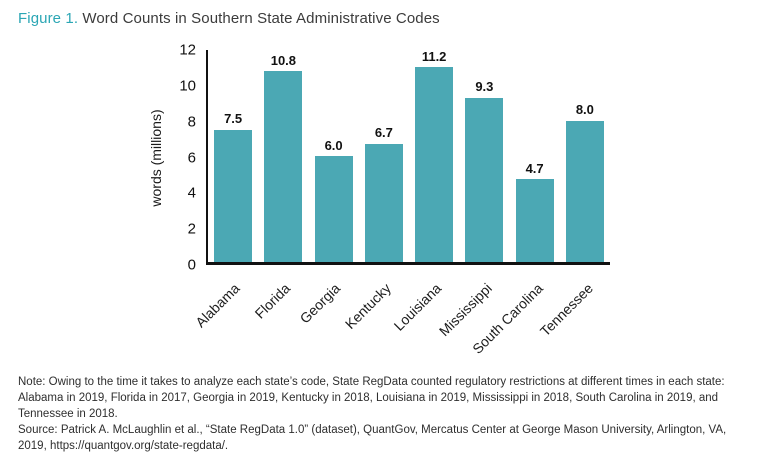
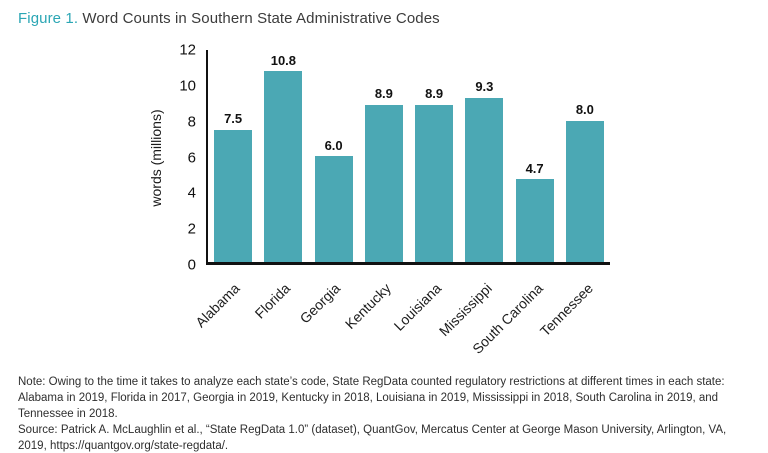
Kentucky: 6.7 -> 8.9
Louisiana: 11.2 -> 8.9
